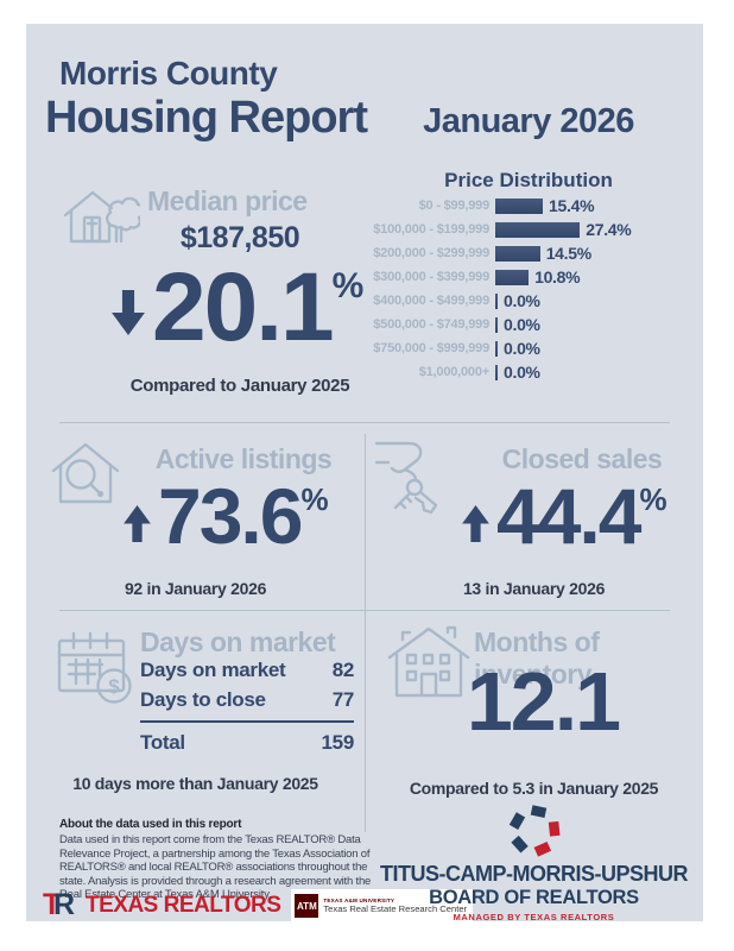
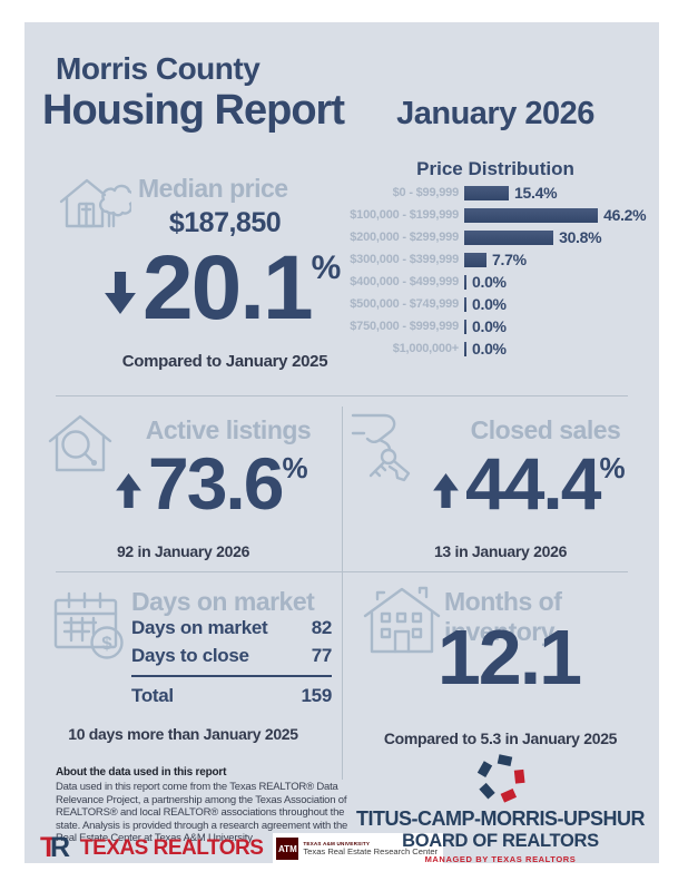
$100,000 - $199,999: 27.4% -> 46.2%
$200,000 - $299,999: 14.5% -> 30.8%
$300,000 - $399,999: 10.8% -> 7.7%
